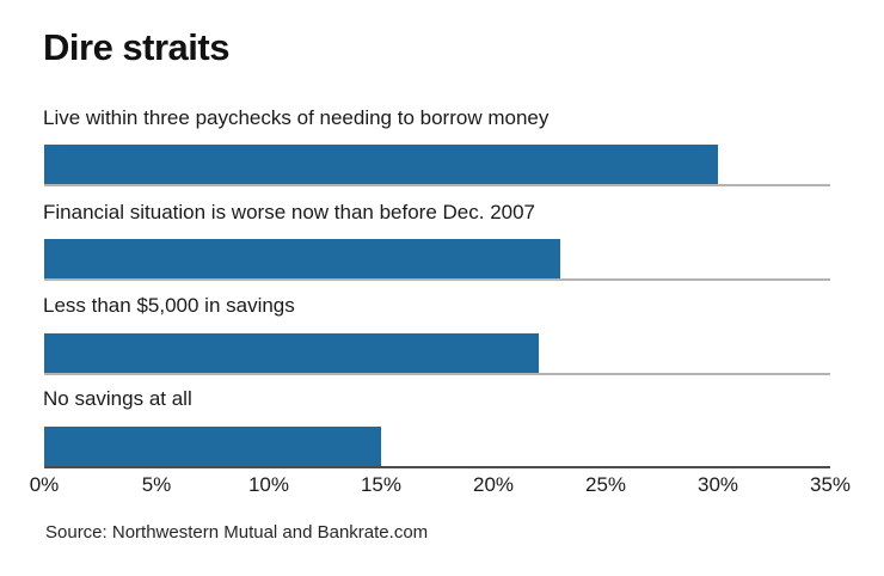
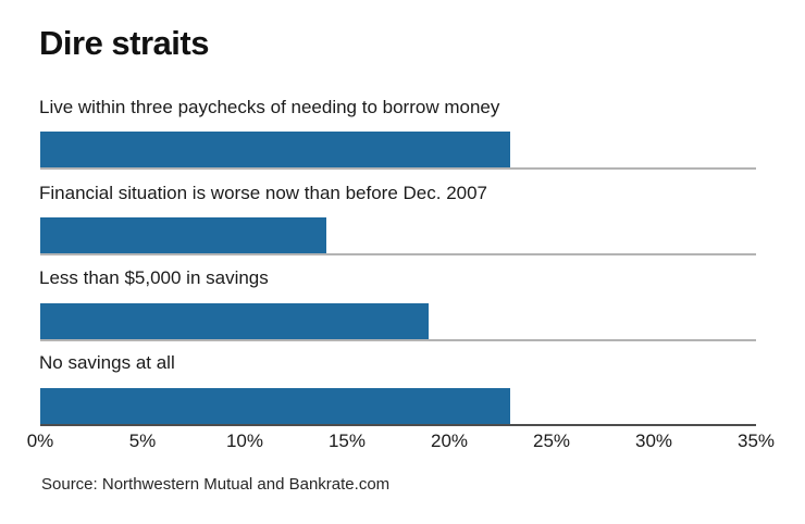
Live within three paychecks of needing to borrow money: 30% -> 23%
Financial situation is worse now than before Dec. 2007: 23% -> 14%
Less than $5,000 in savings: 22% -> 19%
No savings at all: 15% -> 23%
